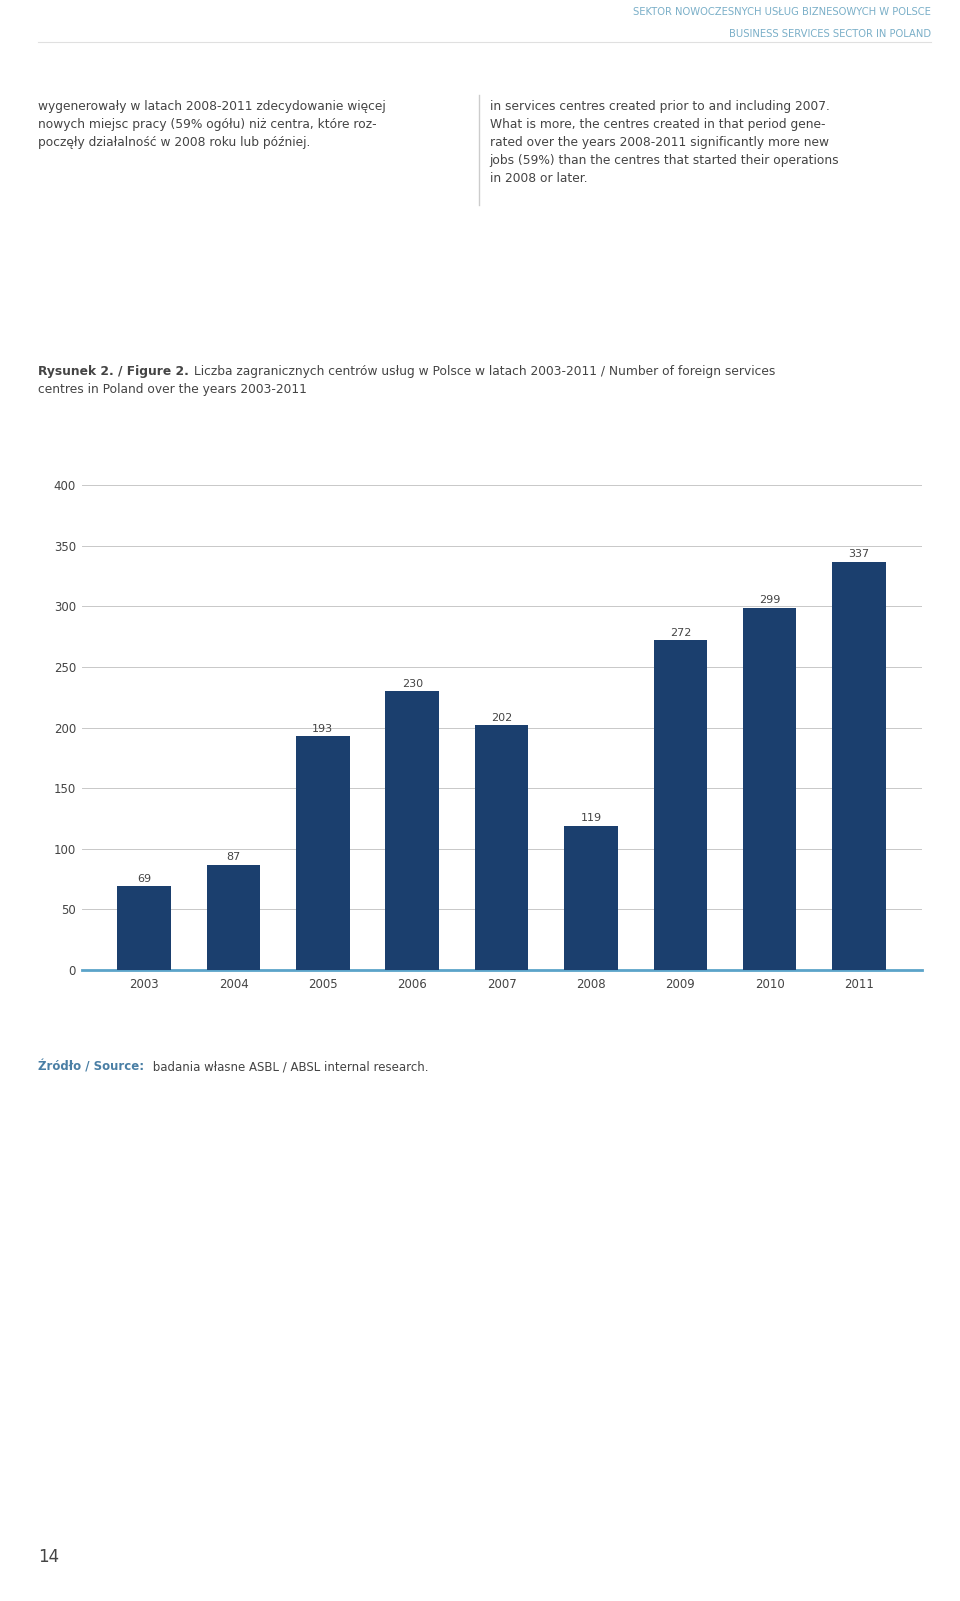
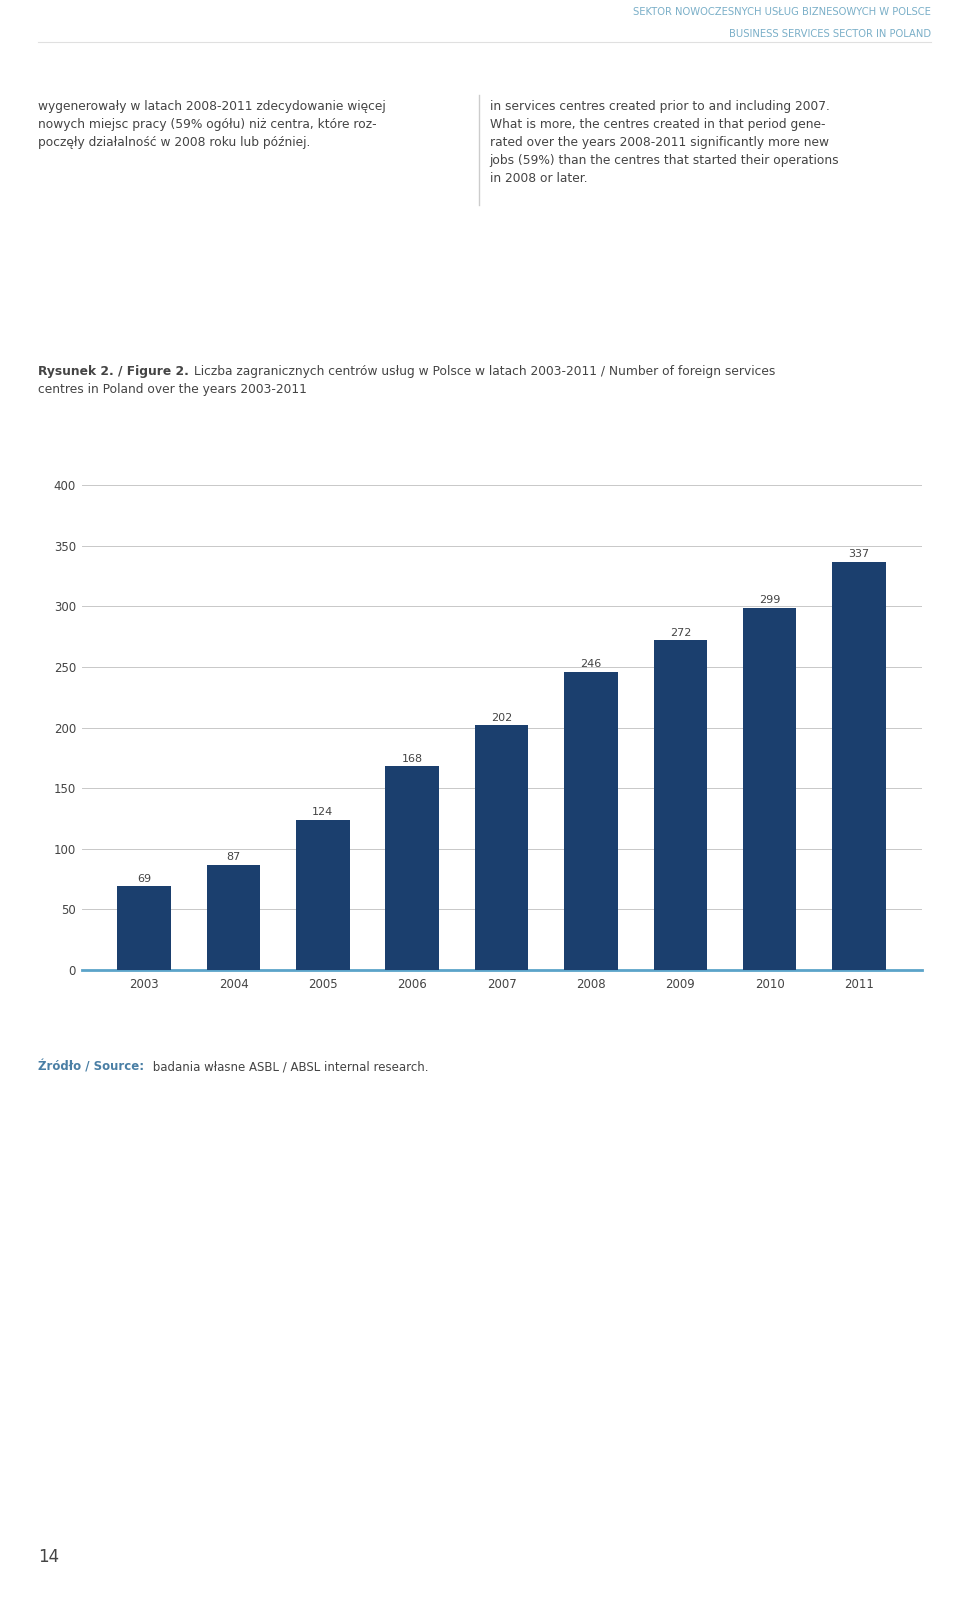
2005: 193 -> 124
2006: 230 -> 168
2008: 119 -> 246
